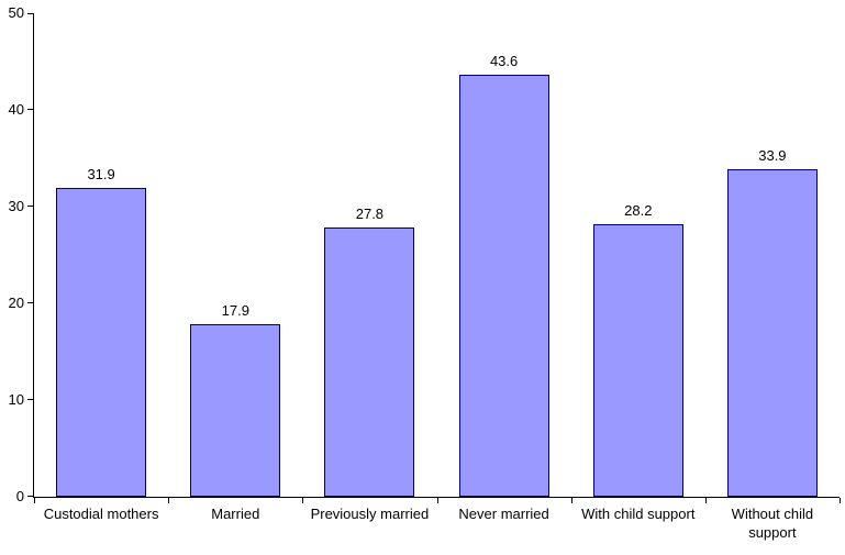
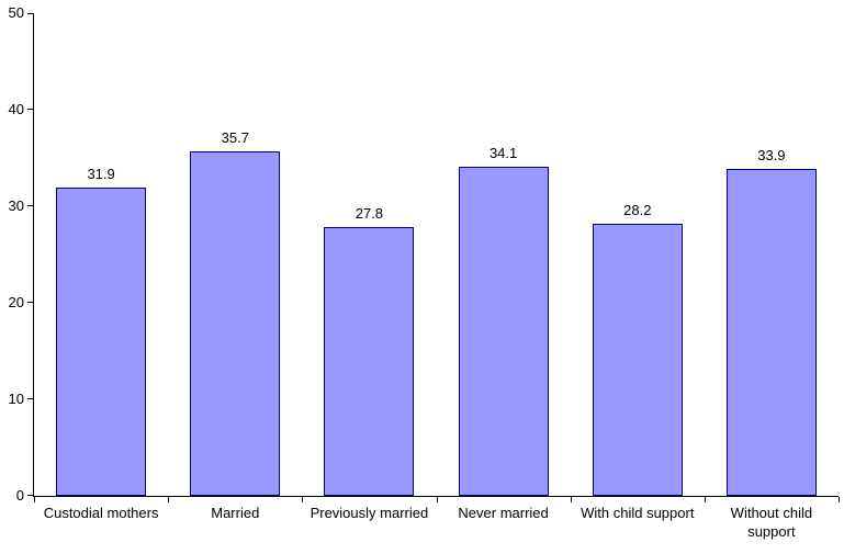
Married: 17.9 -> 35.7
Never married: 43.6 -> 34.1
